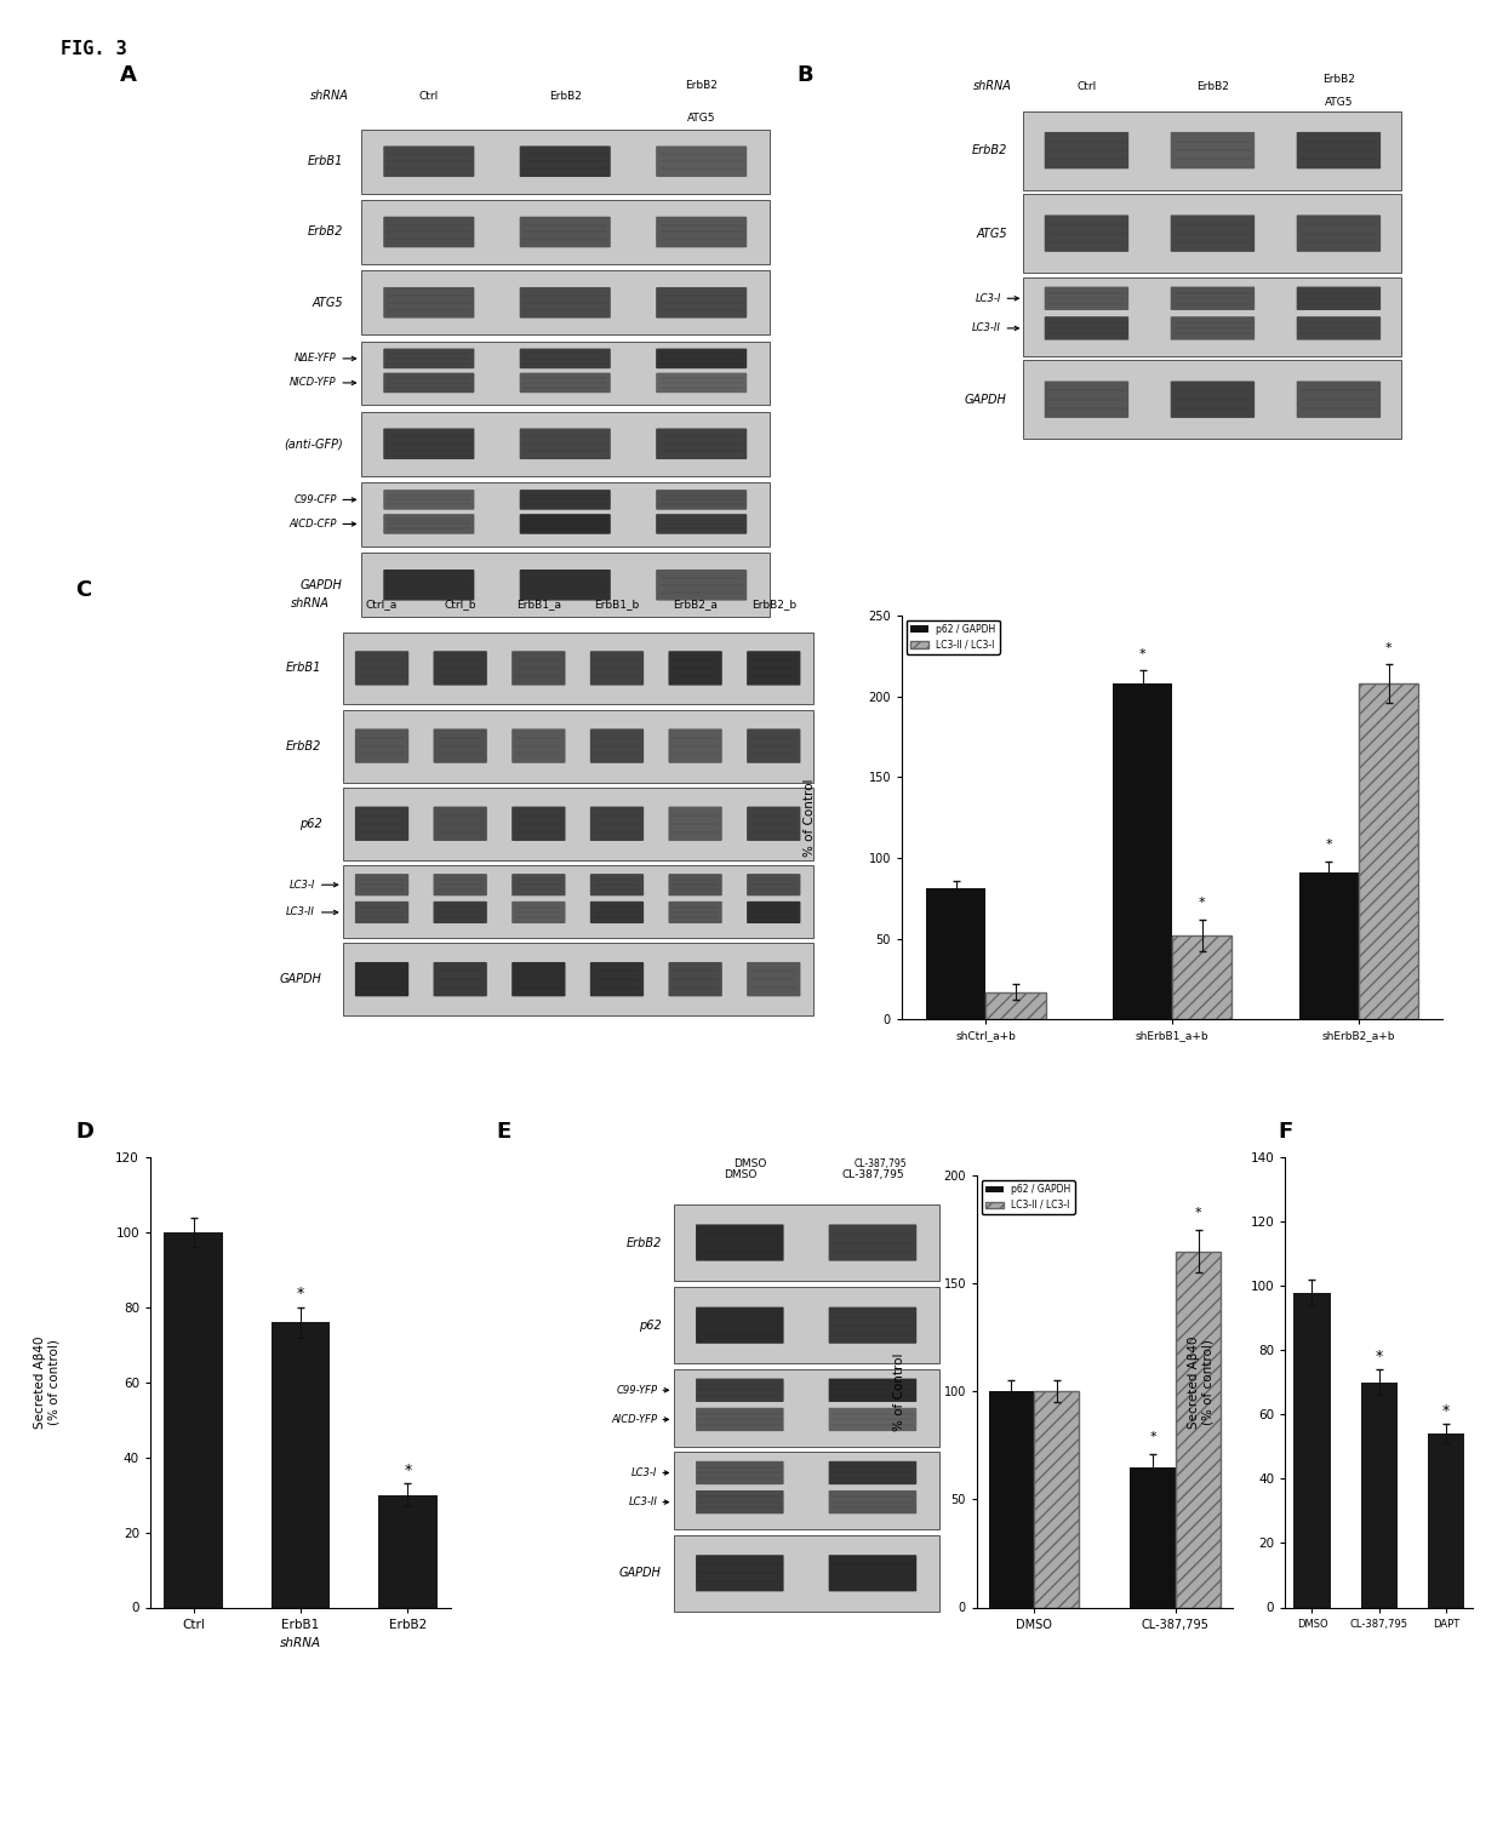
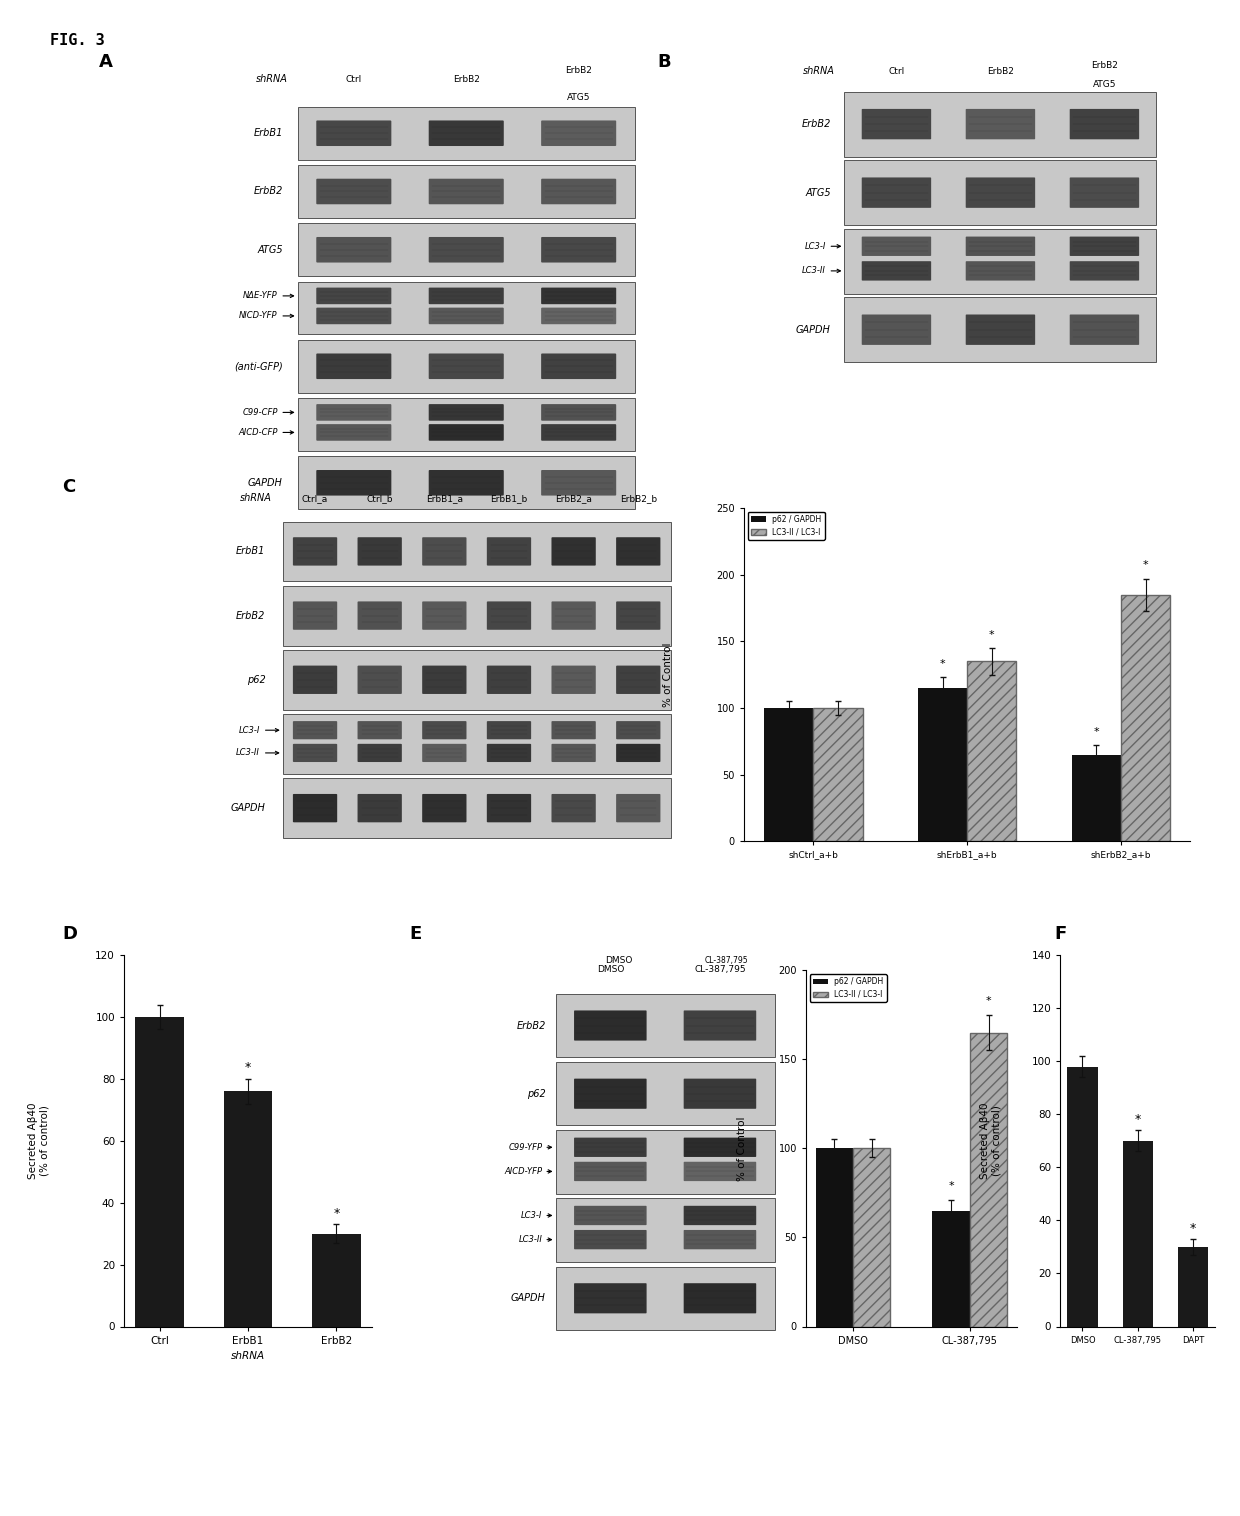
p62 / GAPDH/shCtrl_a+b: 81 -> 100
LC3-II / LC3-I/shCtrl_a+b: 17 -> 100
p62 / GAPDH/shErbB1_a+b: 208 -> 115
LC3-II / LC3-I/shErbB1_a+b: 52 -> 135
p62 / GAPDH/shErbB2_a+b: 91 -> 65
LC3-II / LC3-I/shErbB2_a+b: 208 -> 185
DAPT: 54 -> 30
